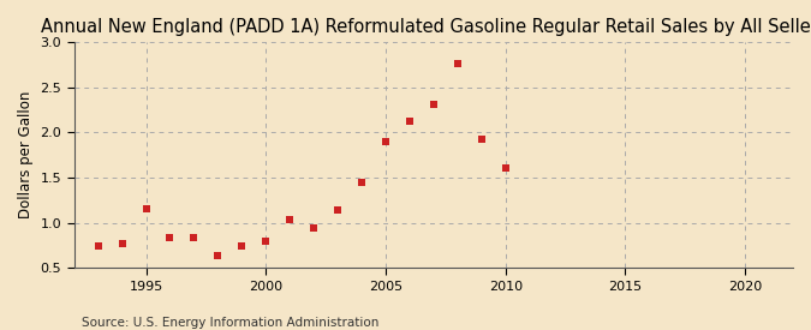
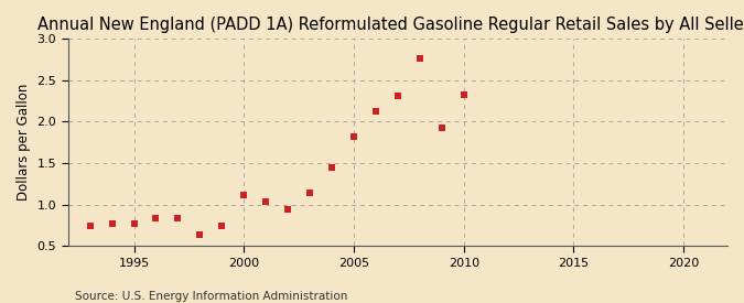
1995: 1.16 -> 0.77
2000: 0.80 -> 1.11
2005: 1.90 -> 1.82
2010: 1.60 -> 2.32
